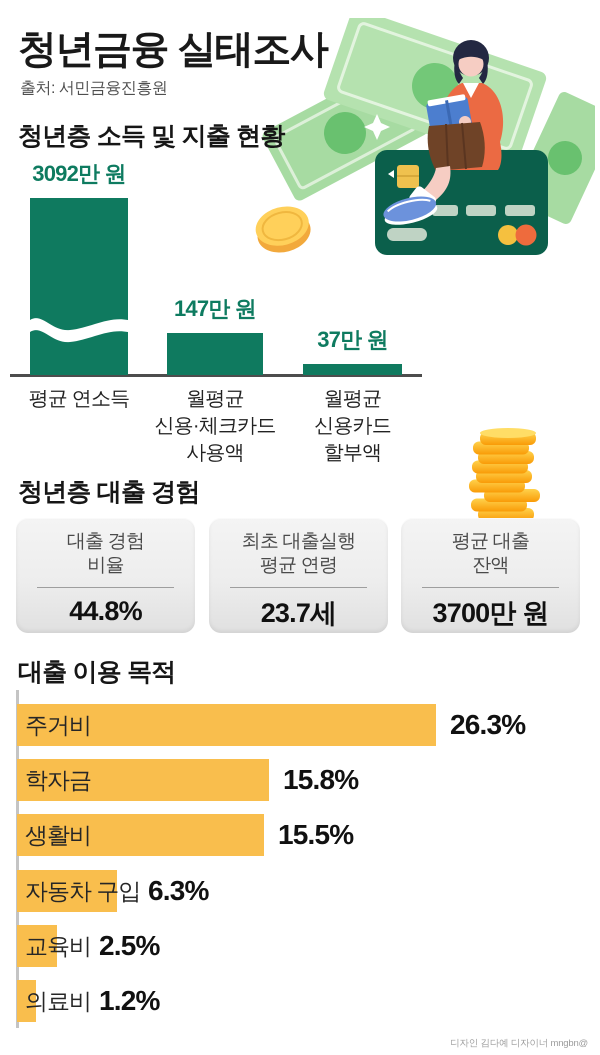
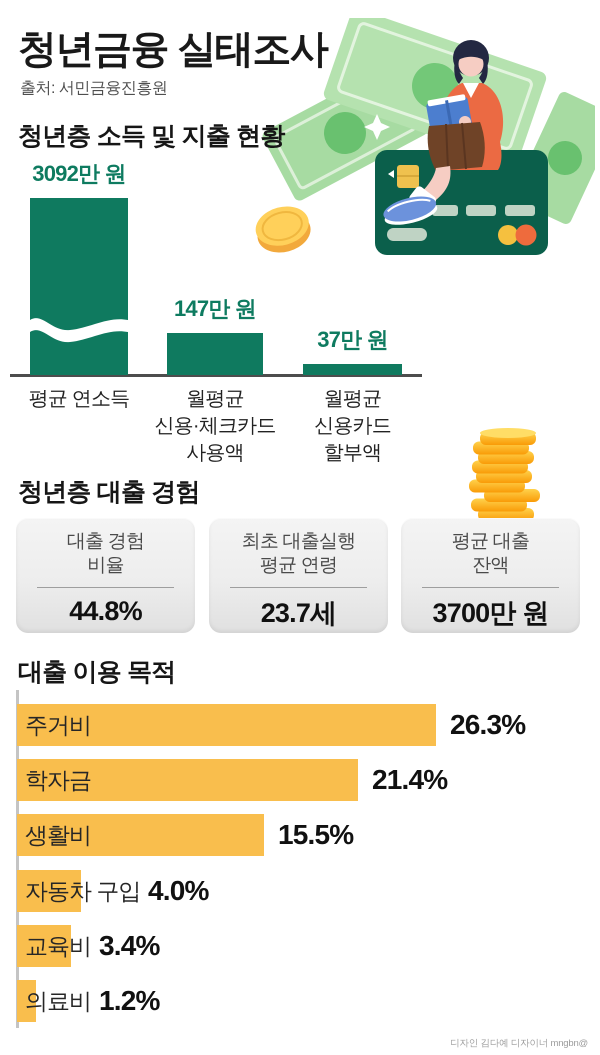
대출 이용 목적/학자금: 15.8% -> 21.4%
대출 이용 목적/자동차 구입: 6.3% -> 4.0%
대출 이용 목적/교육비: 2.5% -> 3.4%
